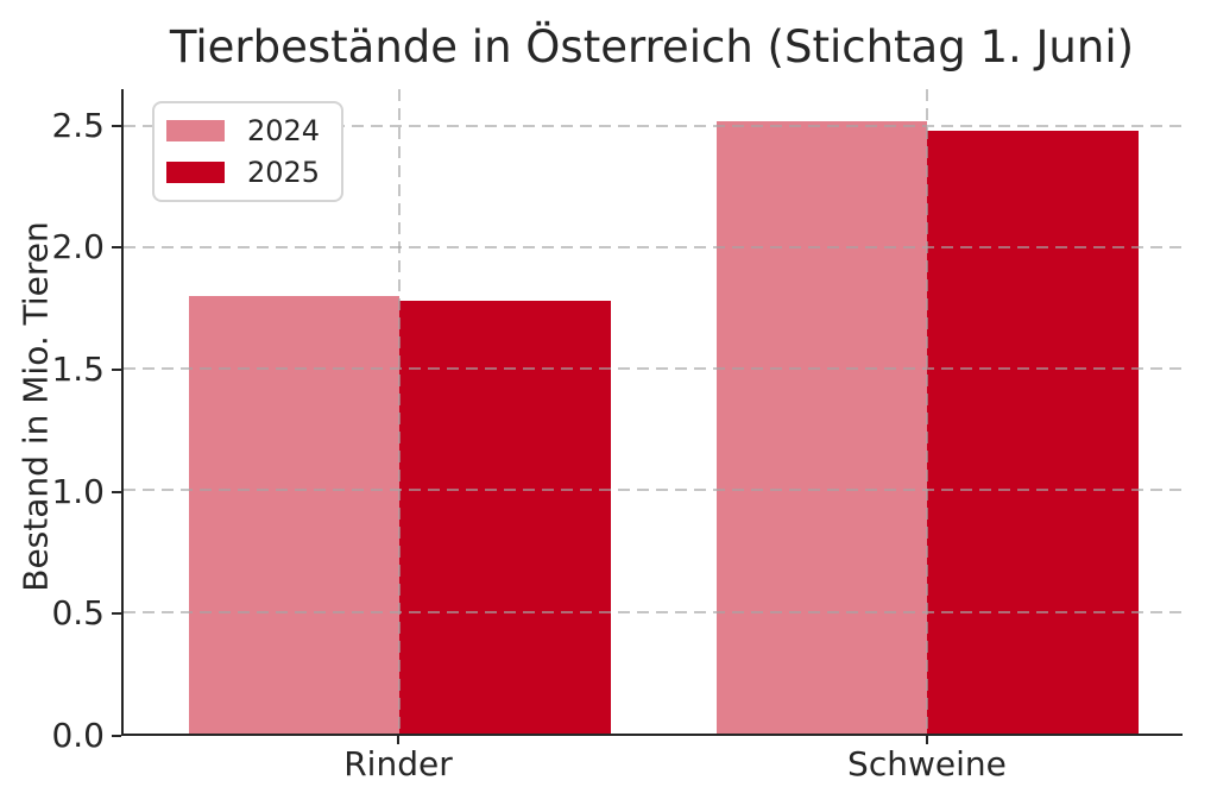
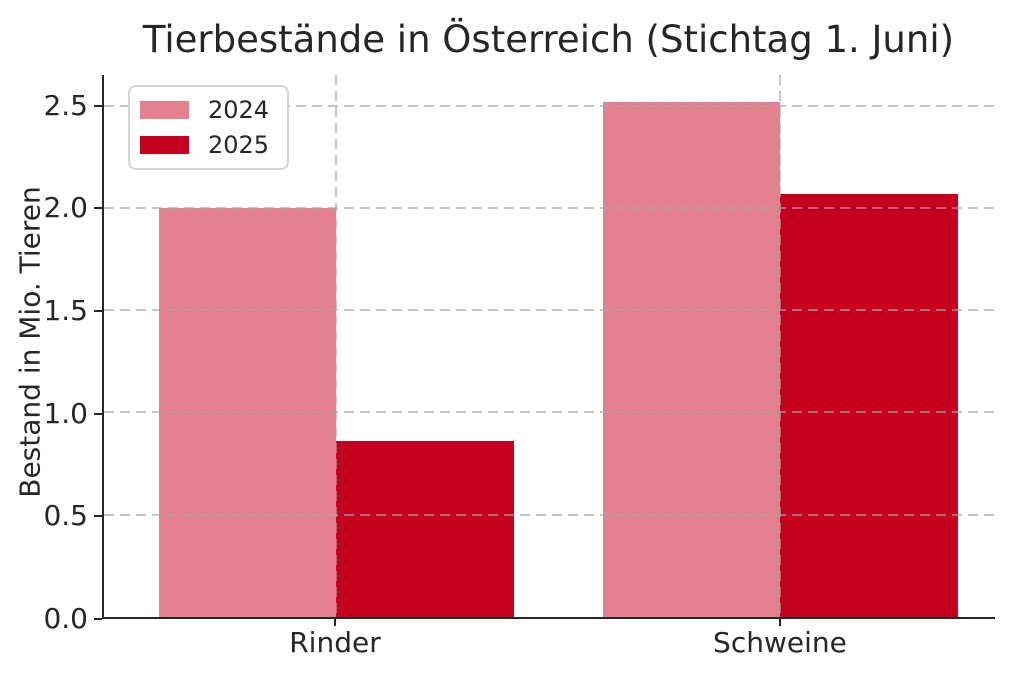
2024/Rinder: 1.80 -> 2.00
2025/Rinder: 1.78 -> 0.86
2025/Schweine: 2.48 -> 2.07
